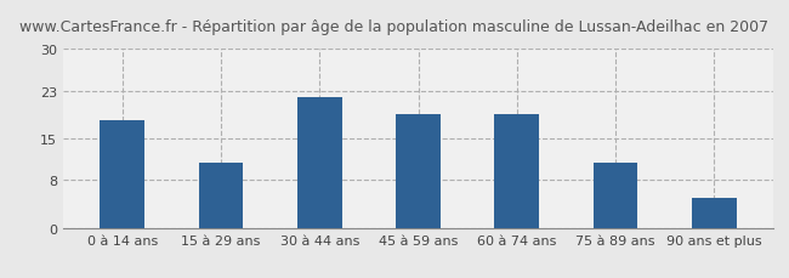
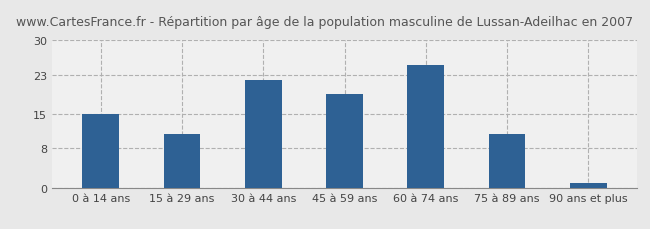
0 à 14 ans: 18 -> 15
60 à 74 ans: 19 -> 25
90 ans et plus: 5 -> 1
